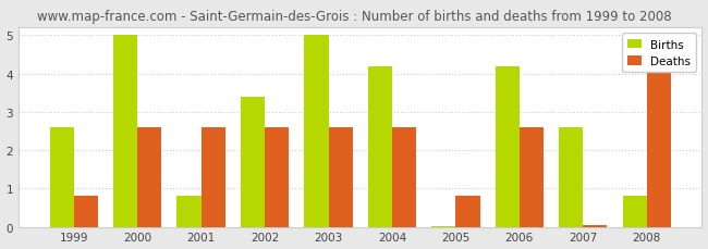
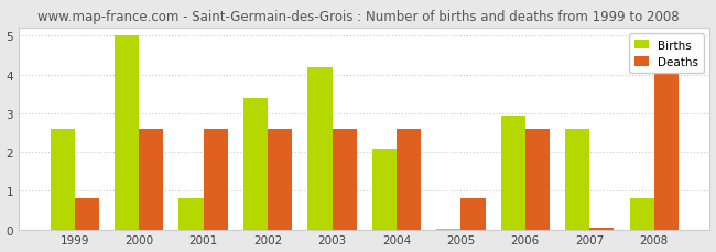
Births/2003: 5.00 -> 4.20
Births/2004: 4.20 -> 2.10
Births/2006: 4.20 -> 2.95
